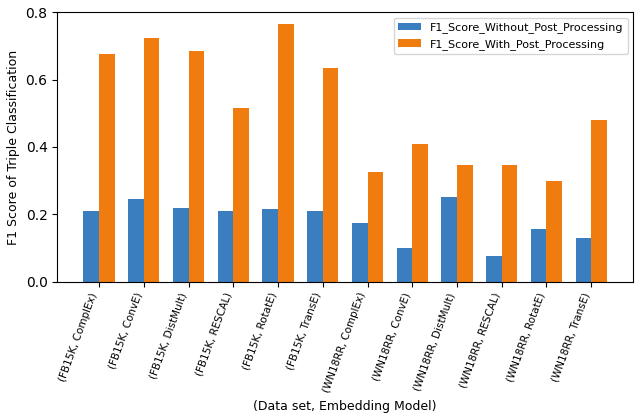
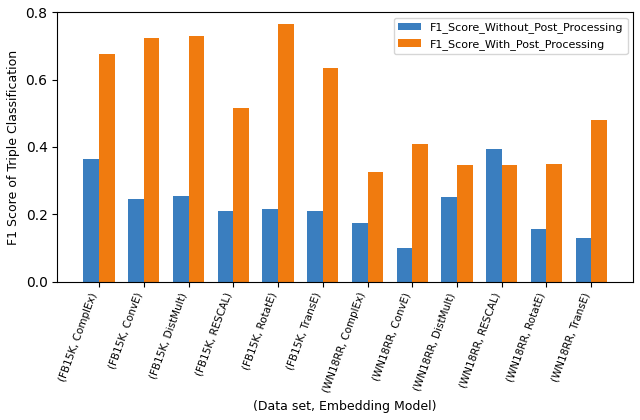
F1_Score_Without_Post_Processing/(FB15K, ComplEx): 0.210 -> 0.365
F1_Score_Without_Post_Processing/(FB15K, DistMult): 0.220 -> 0.255
F1_Score_With_Post_Processing/(FB15K, DistMult): 0.685 -> 0.730
F1_Score_Without_Post_Processing/(WN18RR, RESCAL): 0.075 -> 0.395
F1_Score_With_Post_Processing/(WN18RR, RotatE): 0.300 -> 0.350
